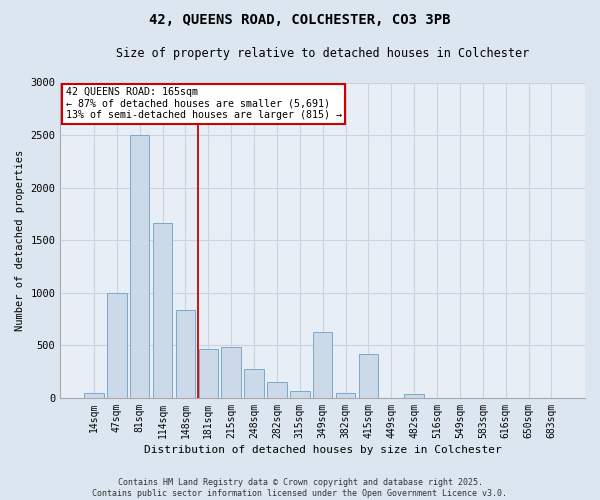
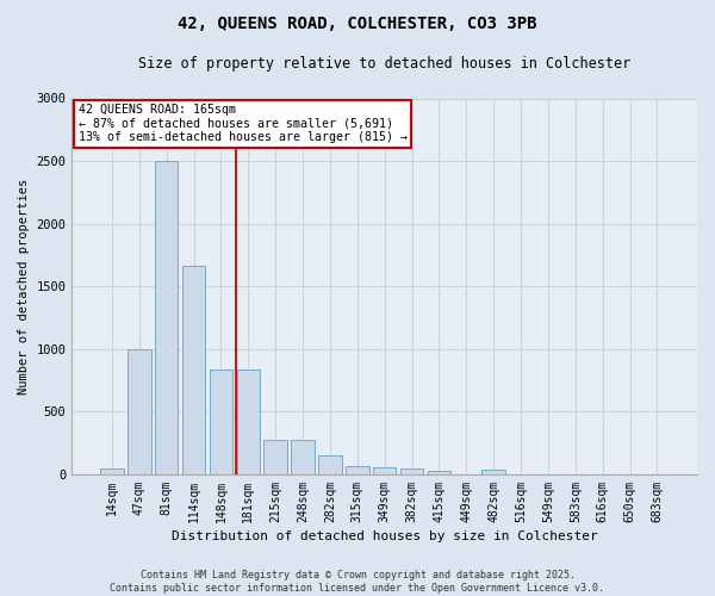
181sqm: 470 -> 840
215sqm: 480 -> 280
349sqm: 630 -> 60
415sqm: 420 -> 30
